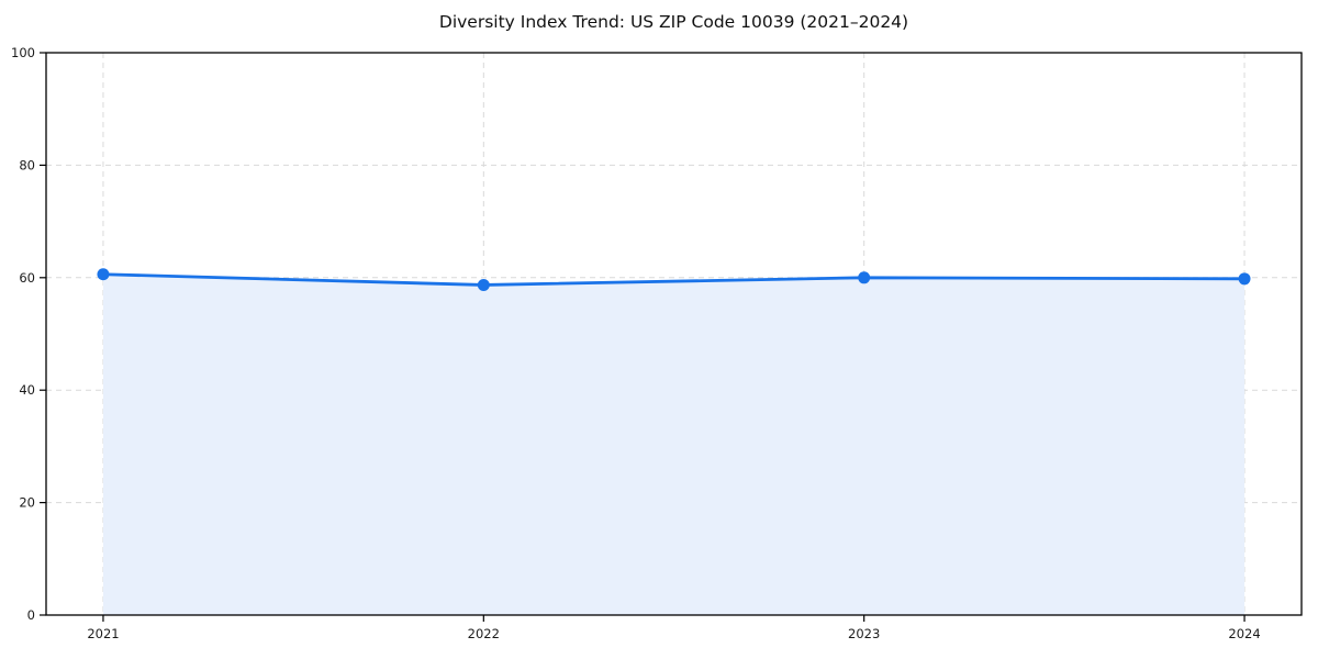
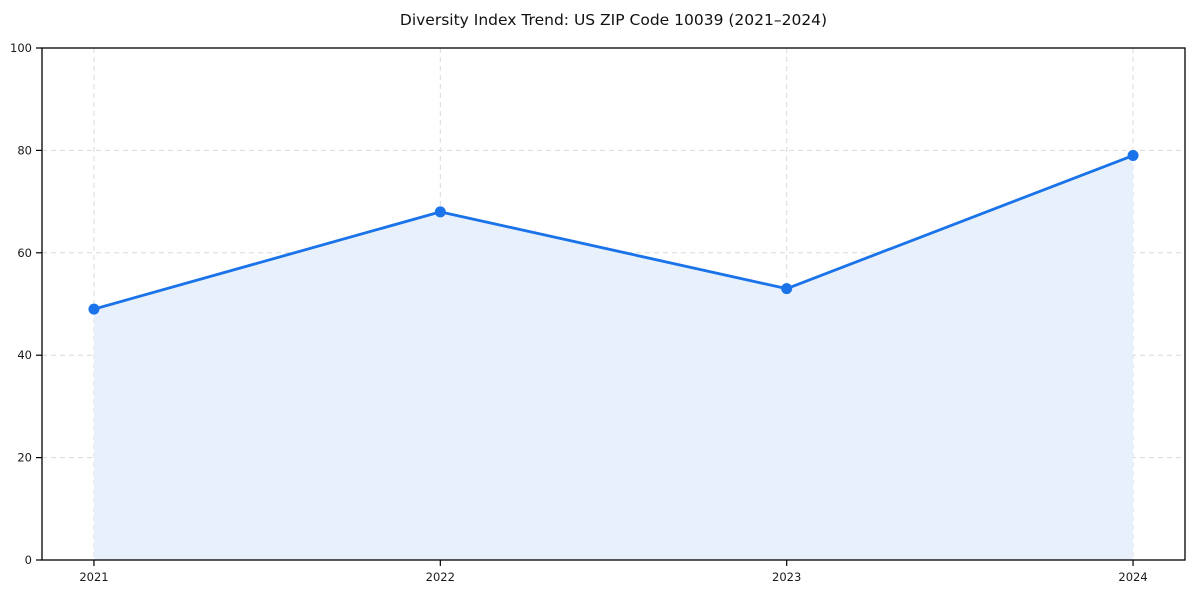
2021: 61 -> 49
2022: 59 -> 68
2023: 60 -> 53
2024: 60 -> 79
